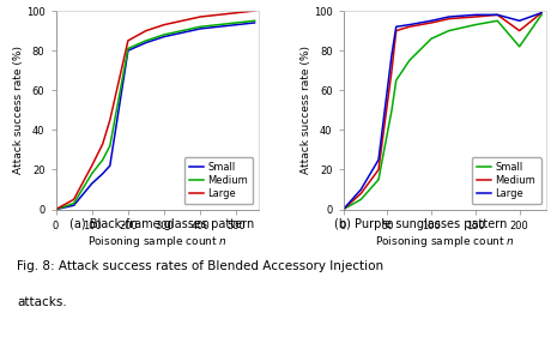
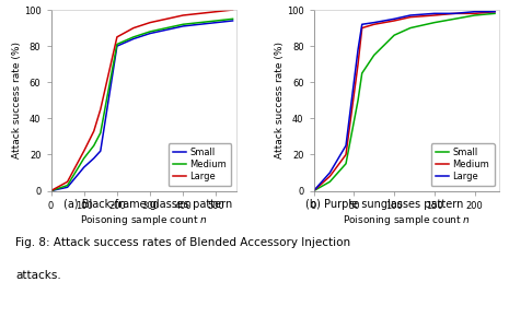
Small/200: 82 -> 97
Medium/200: 90 -> 98
Large/200: 95 -> 99
